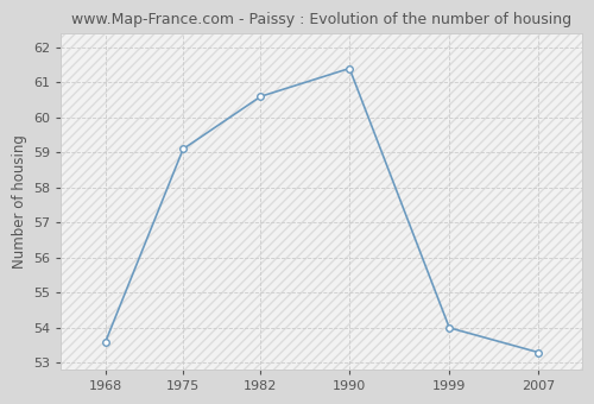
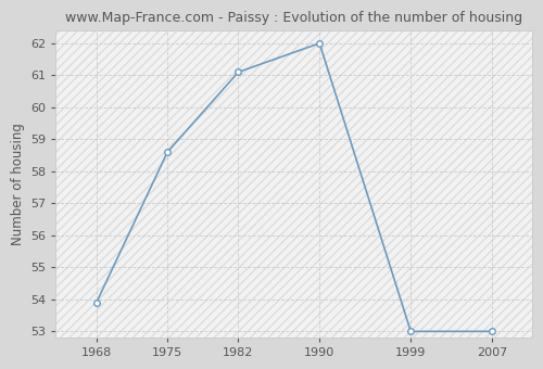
1968: 53.6 -> 53.9
1975: 59.1 -> 58.6
1982: 60.6 -> 61.1
1990: 61.4 -> 62.0
1999: 54.0 -> 53.0
2007: 53.3 -> 53.0
